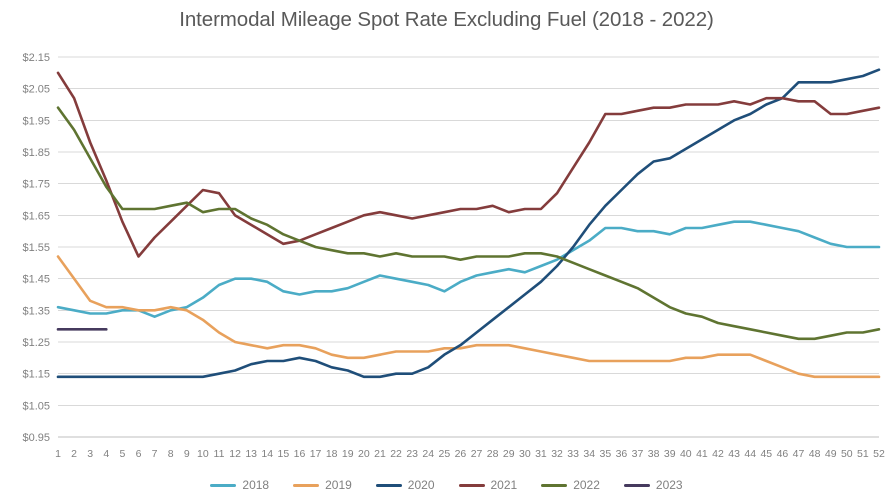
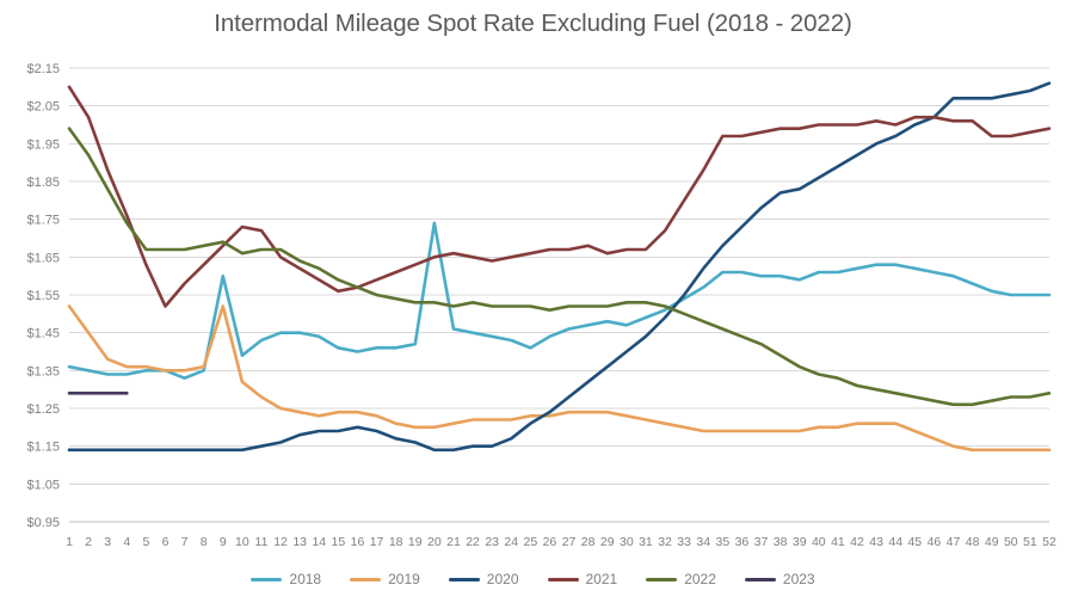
2018/9: $1.36 -> $1.60
2019/9: $1.35 -> $1.52
2018/20: $1.44 -> $1.74
